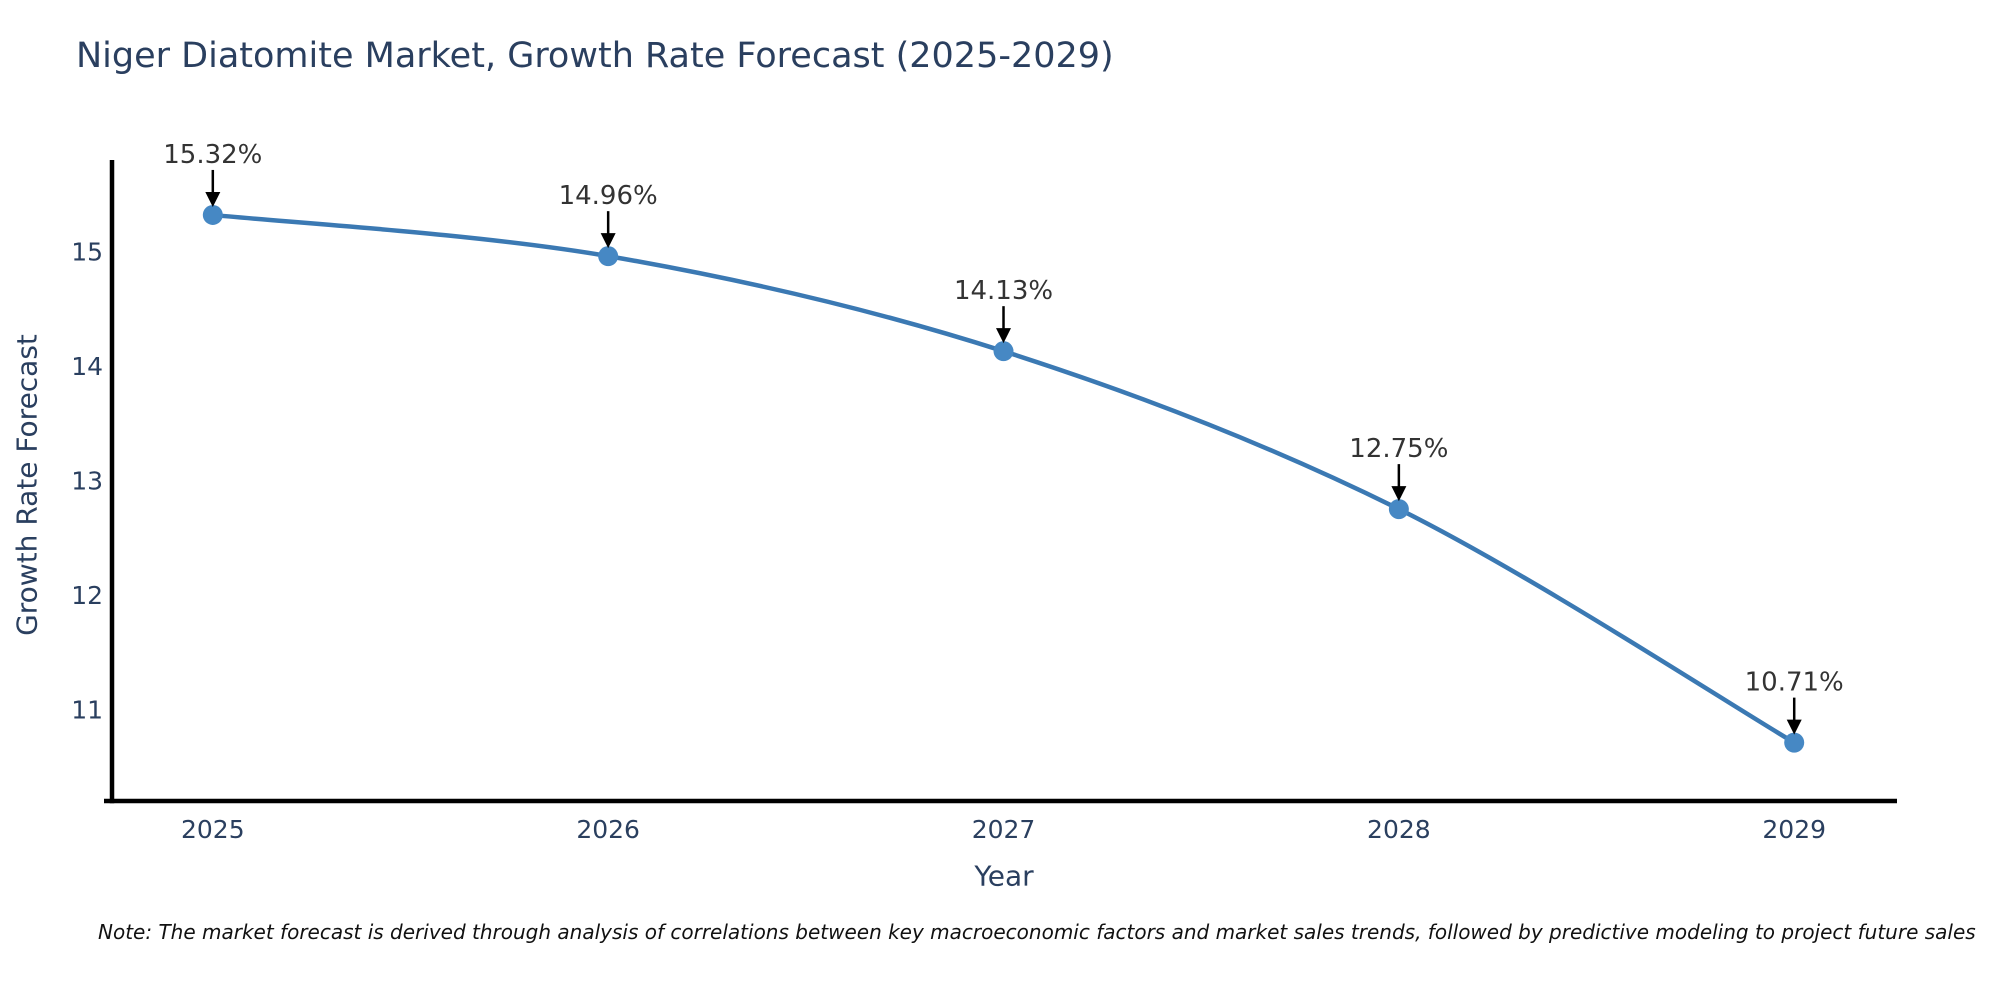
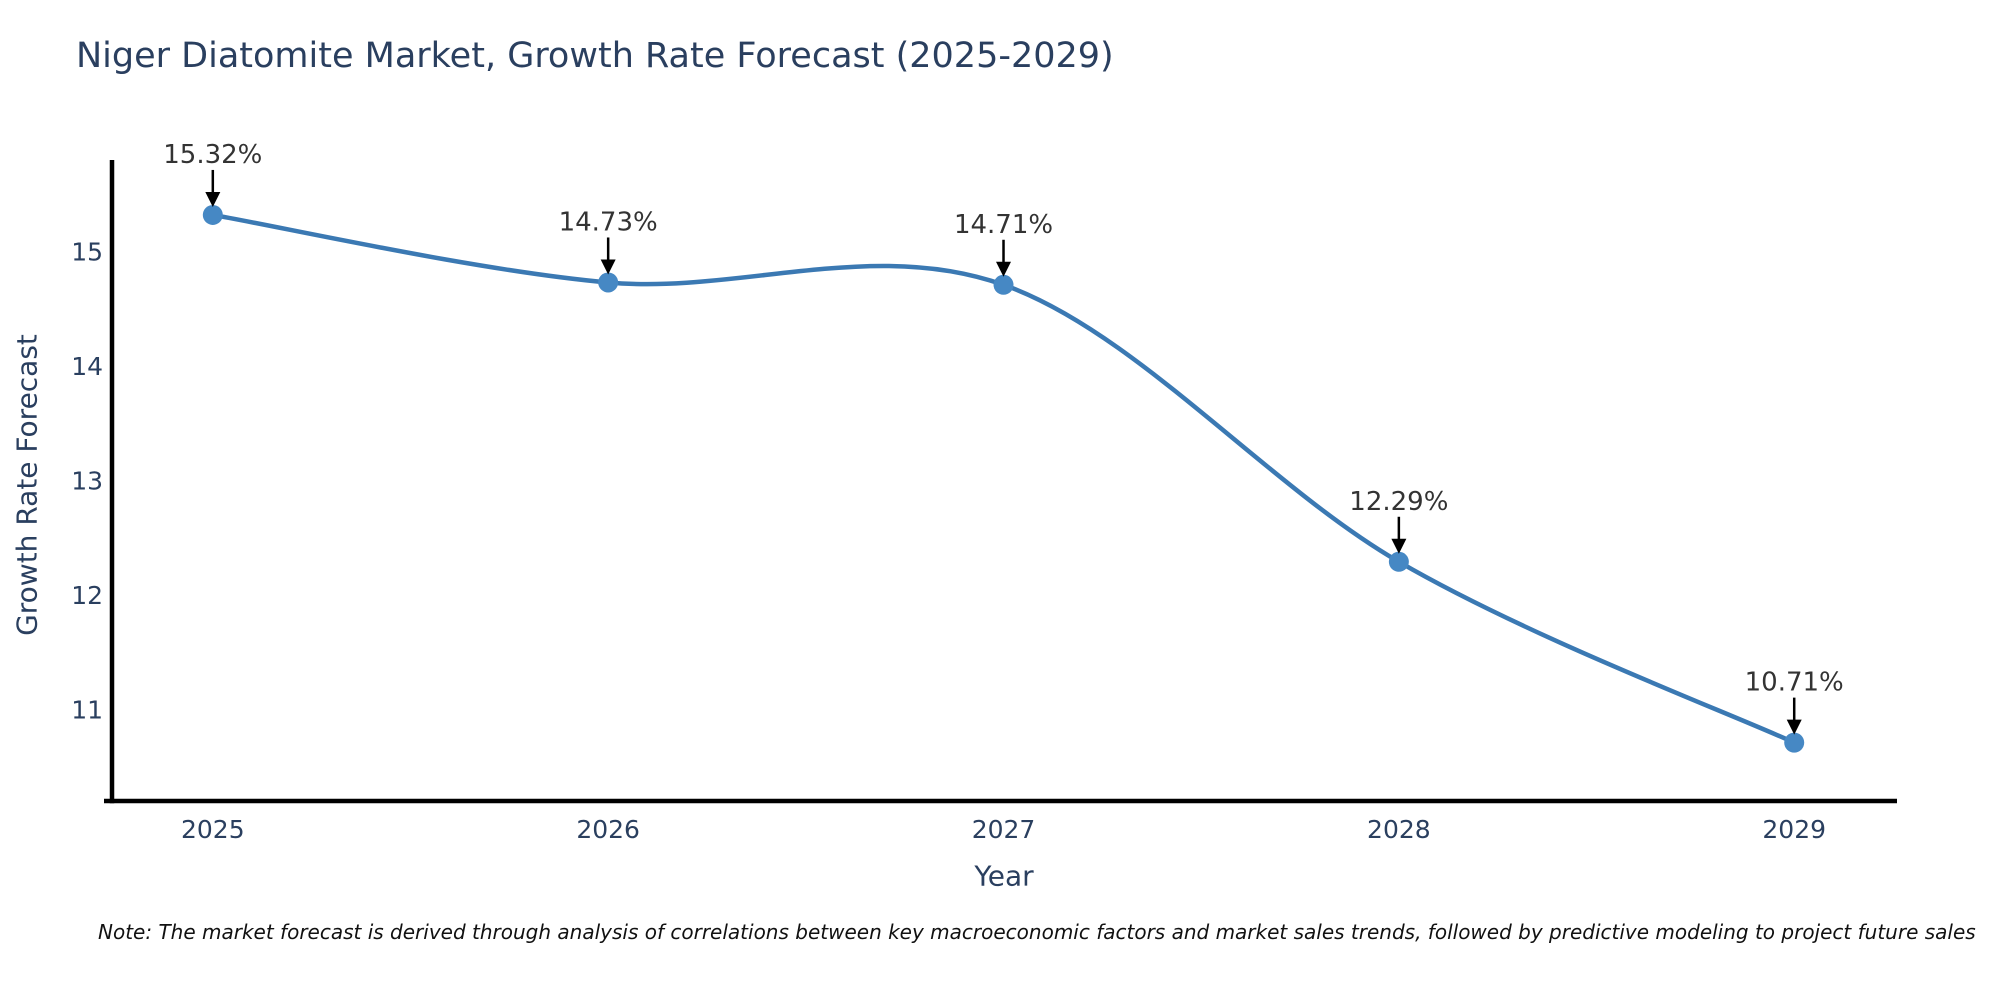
2026: 14.96% -> 14.73%
2027: 14.13% -> 14.71%
2028: 12.75% -> 12.29%
